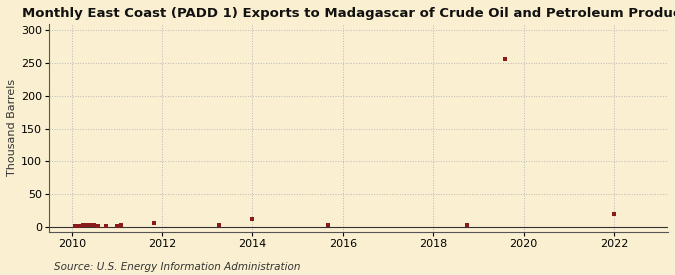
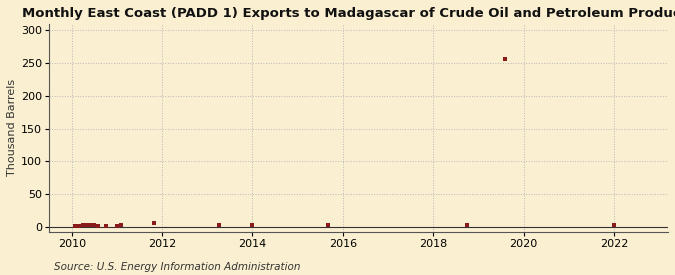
2014: 12 -> 2
2022: 20 -> 2
